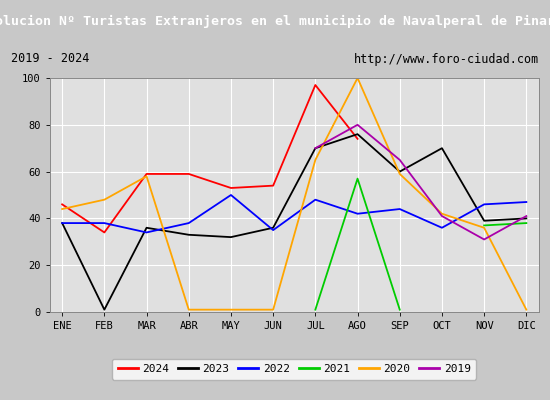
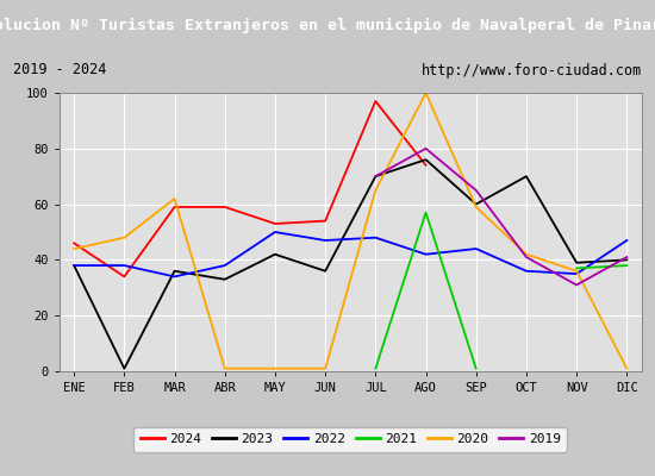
2020/MAR: 58 -> 62
2023/MAY: 32 -> 42
2022/JUN: 35 -> 47
2022/NOV: 46 -> 35
